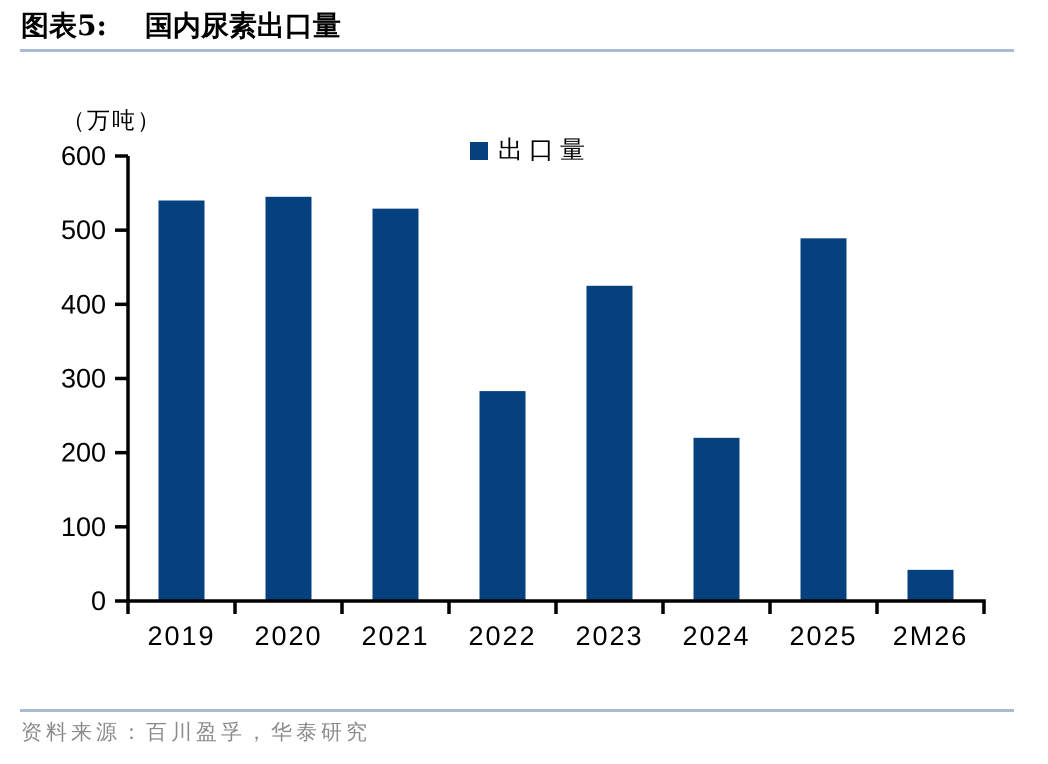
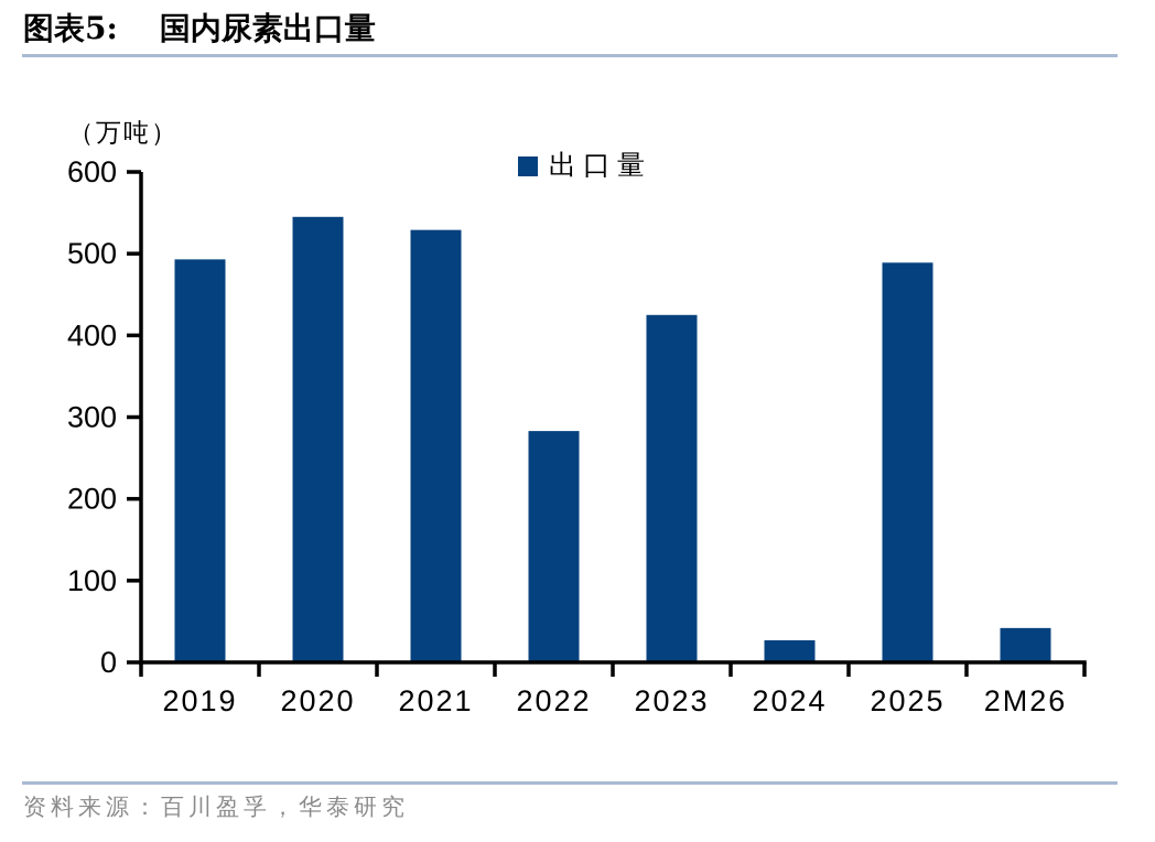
2019: 540 -> 490
2024: 220 -> 30
